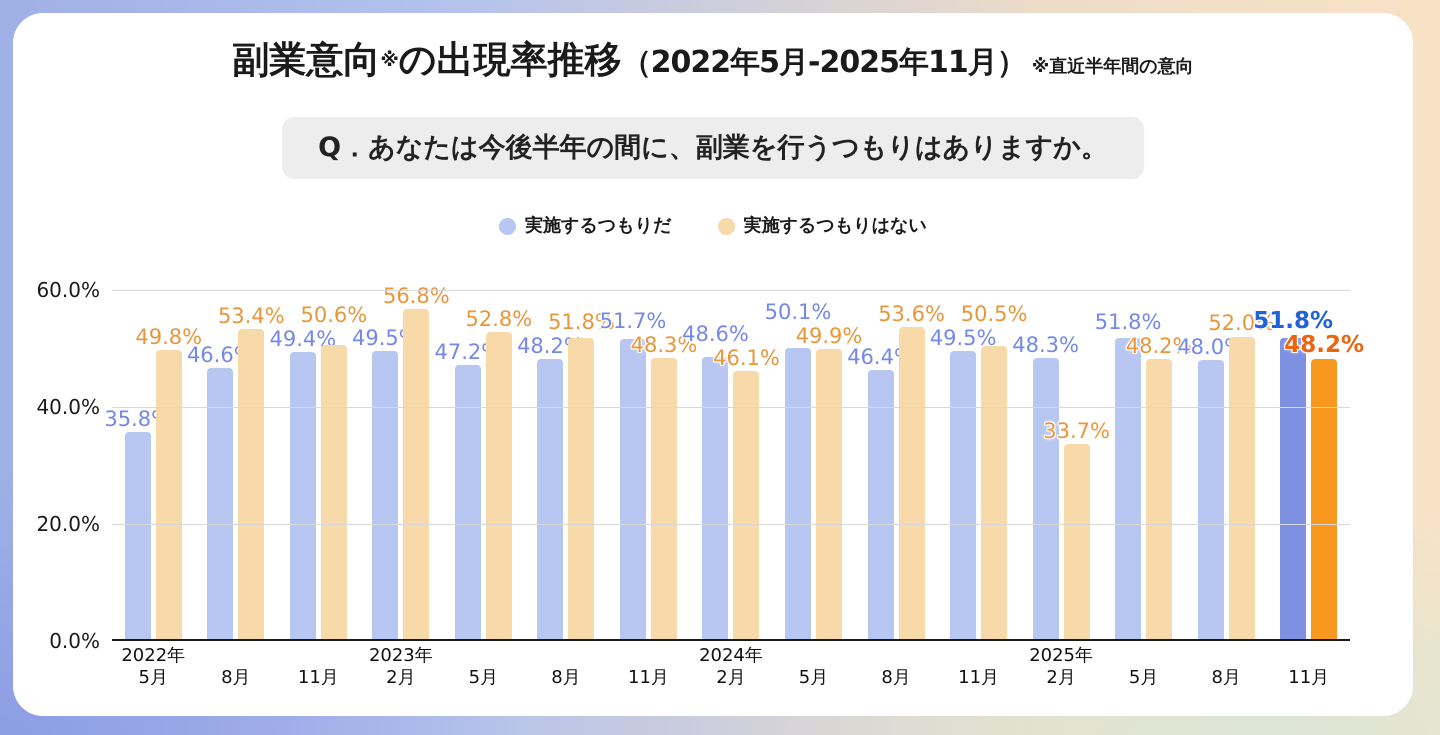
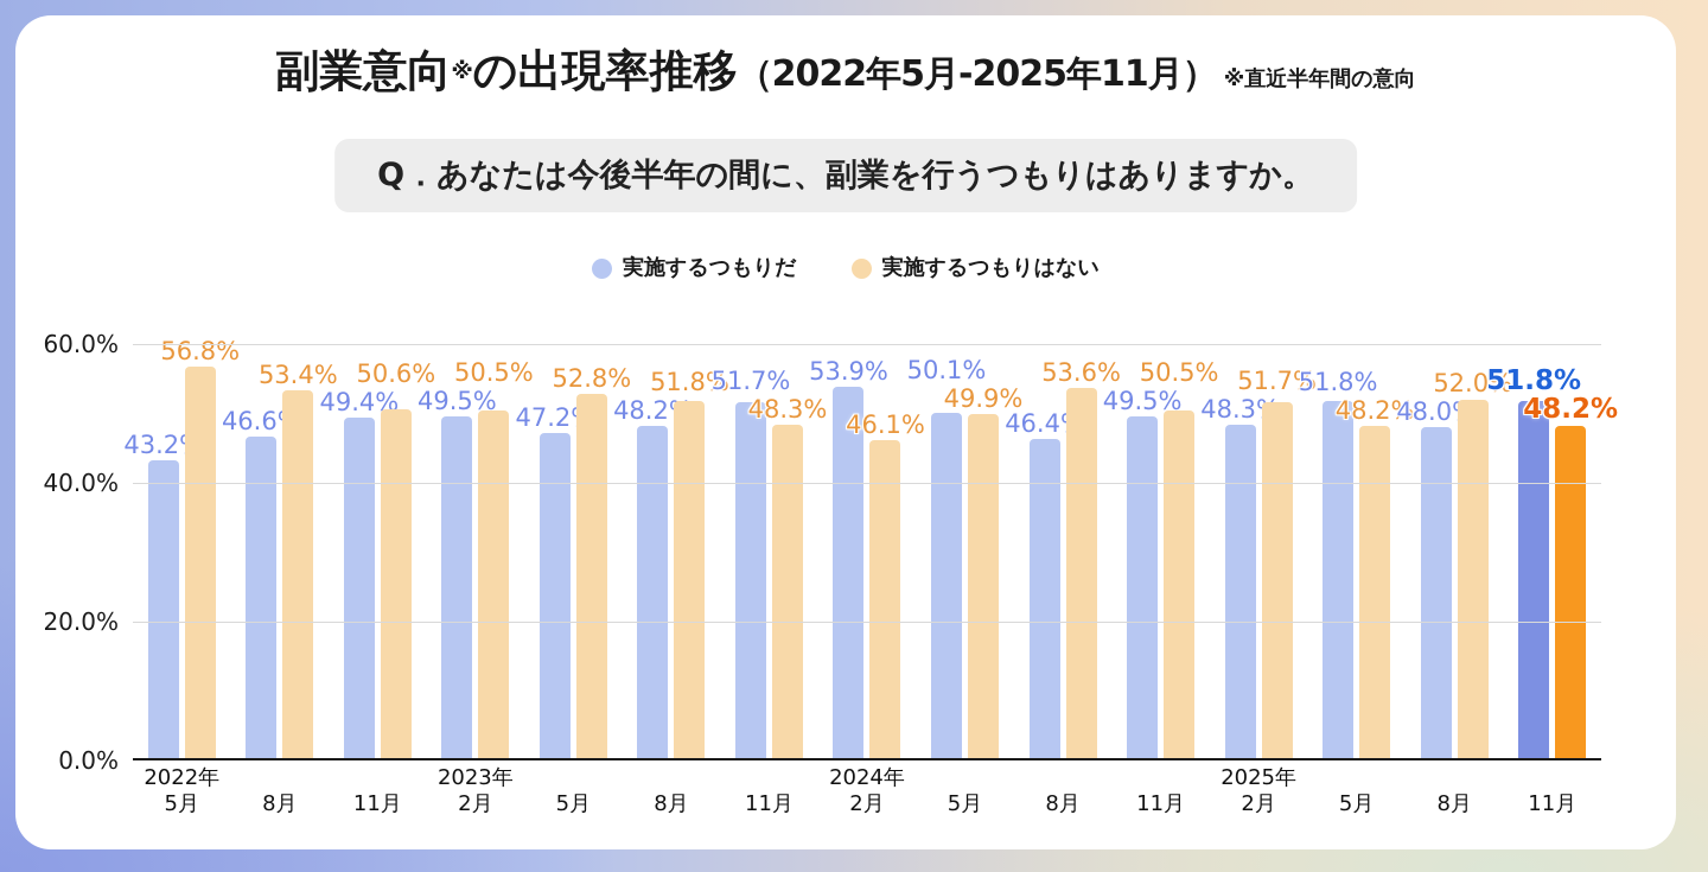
実施するつもりだ/2022年5月: 35.8% -> 43.2%
実施するつもりはない/2022年5月: 49.8% -> 56.8%
実施するつもりはない/2023年2月: 56.8% -> 50.5%
実施するつもりだ/2024年2月: 48.6% -> 53.9%
実施するつもりはない/2025年2月: 33.7% -> 51.7%
